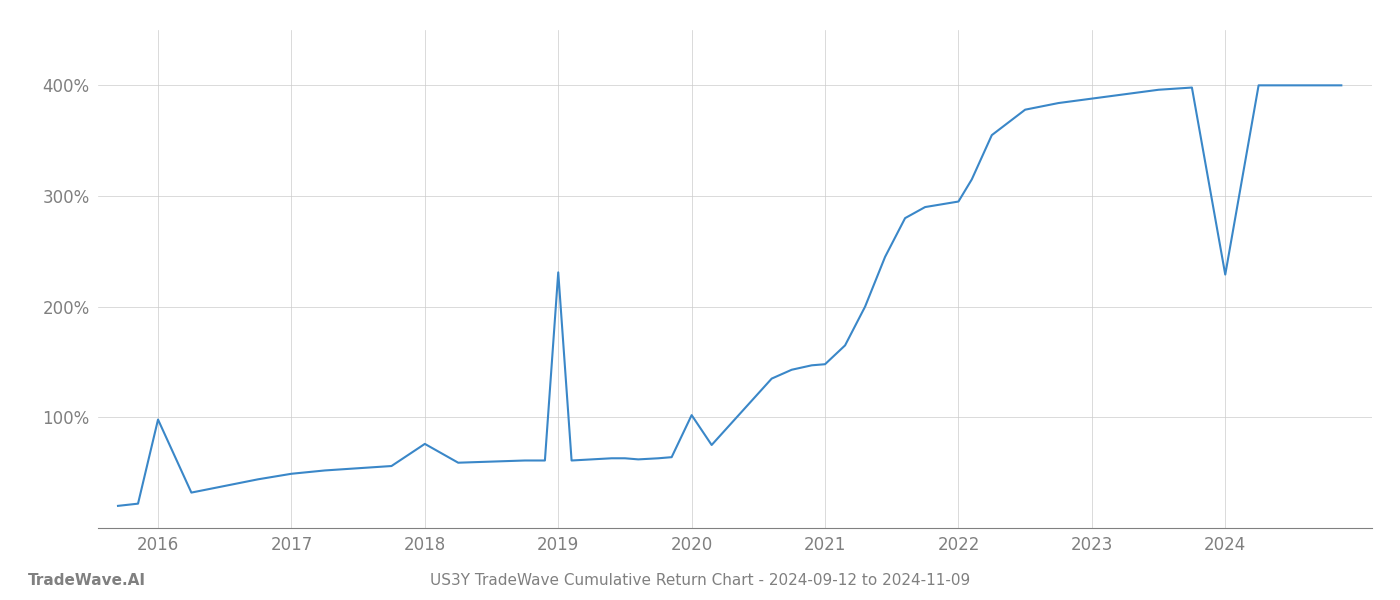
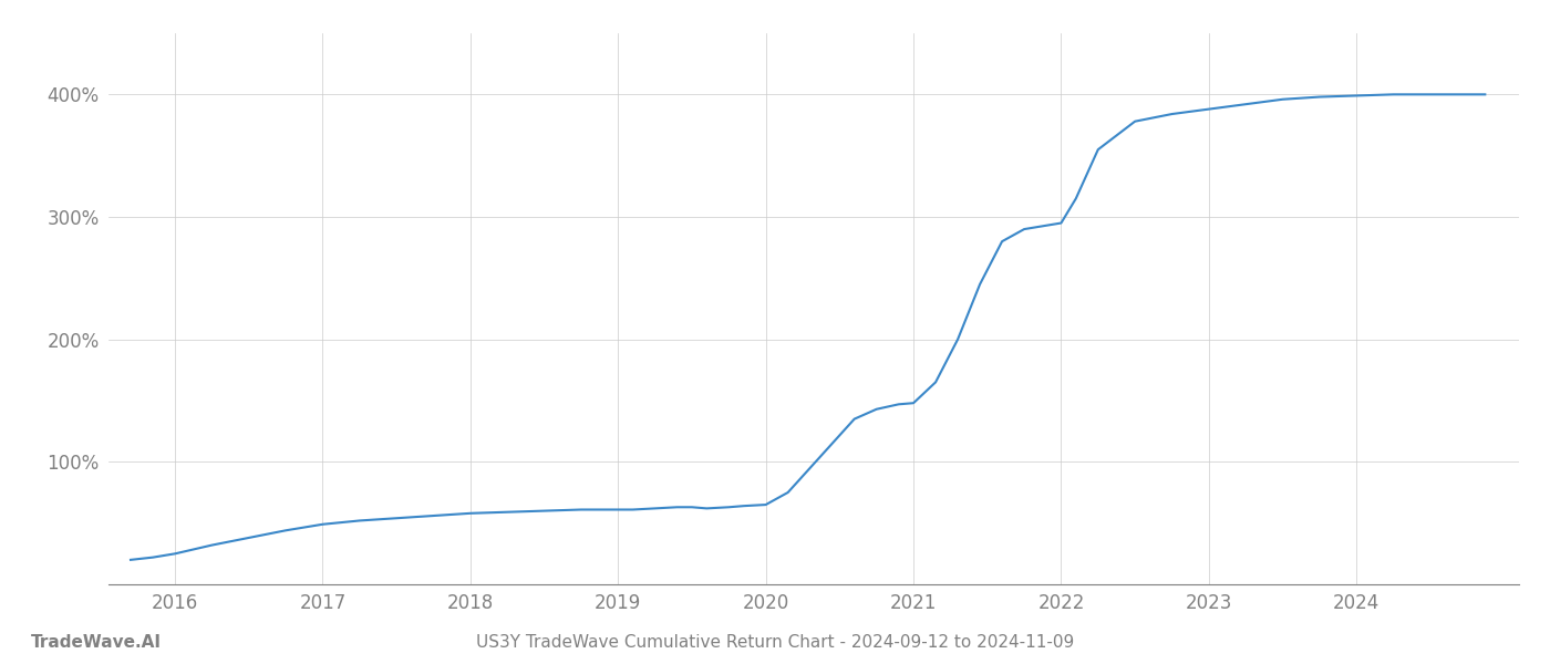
2016: 98% -> 25%
2018: 76% -> 58%
2019: 231% -> 61%
2020: 102% -> 65%
2024: 229% -> 399%
